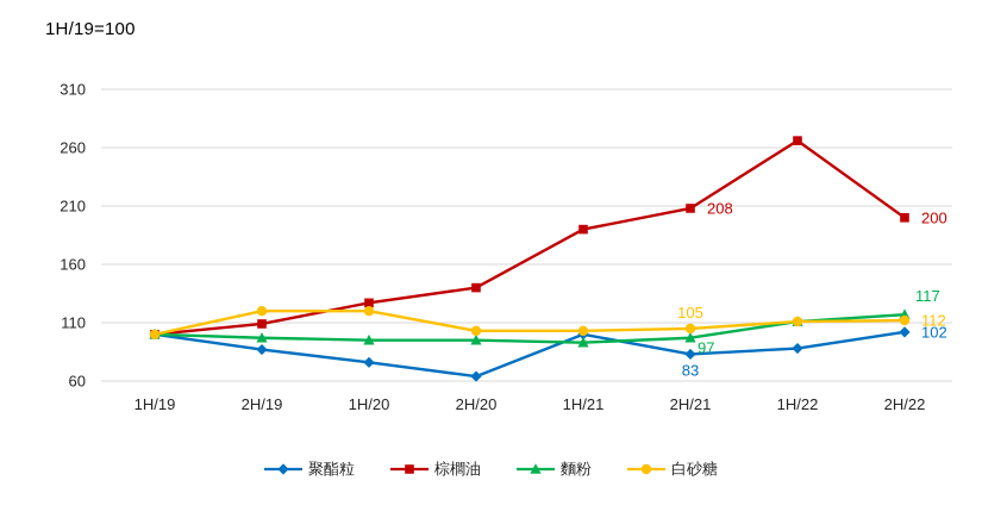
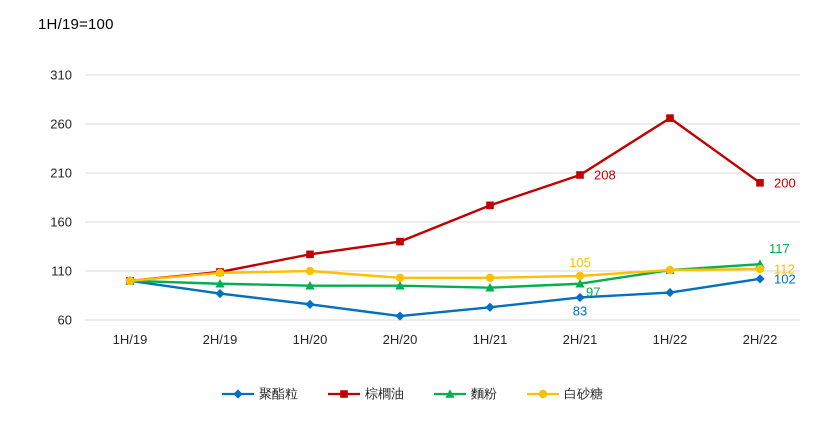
白砂糖/2H/19: 120 -> 110
白砂糖/1H/20: 120 -> 110
聚酯粒/1H/21: 100 -> 70
棕櫚油/1H/21: 190 -> 180
